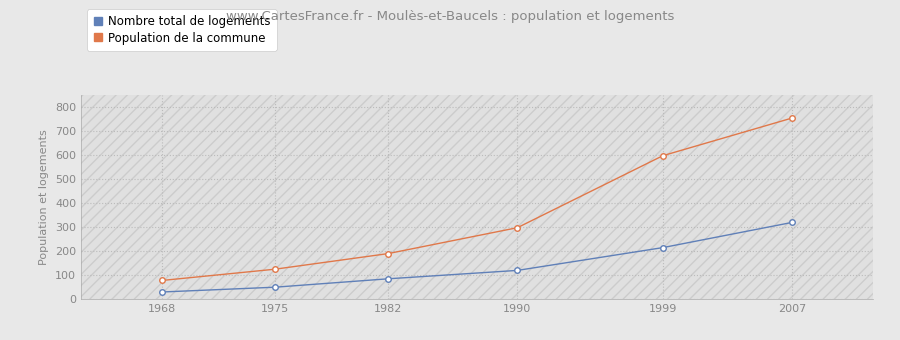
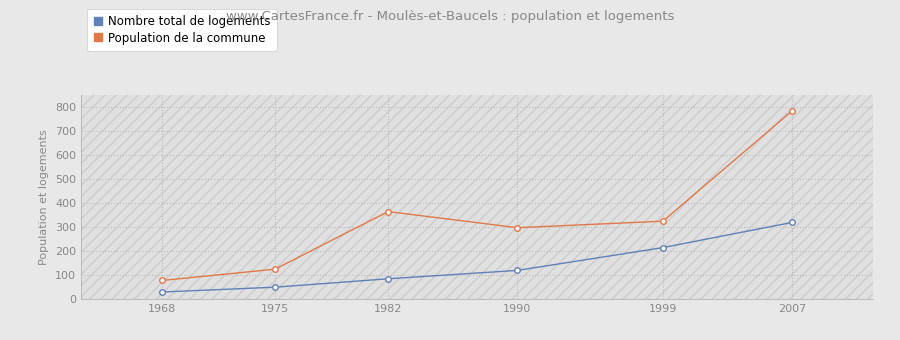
Population de la commune/1982: 190 -> 365
Population de la commune/1999: 598 -> 325
Population de la commune/2007: 755 -> 785
